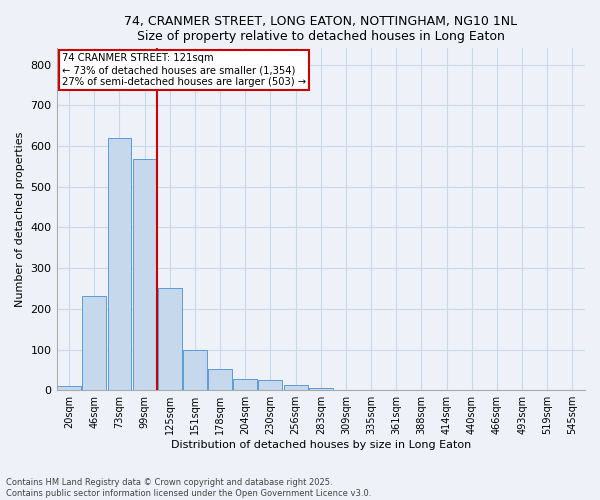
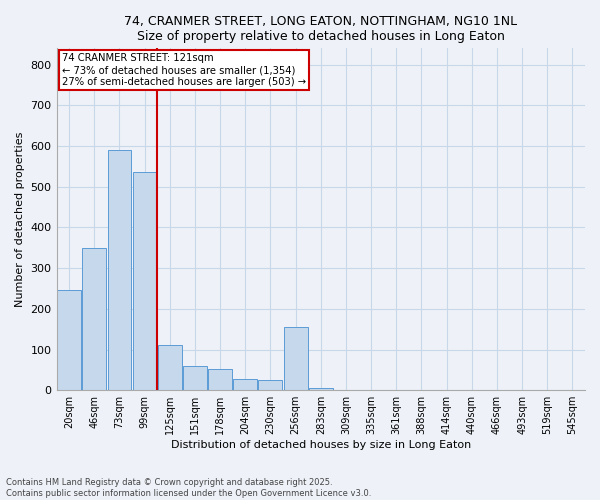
20sqm: 10 -> 245
46sqm: 232 -> 350
73sqm: 620 -> 590
99sqm: 568 -> 535
125sqm: 250 -> 110
151sqm: 99 -> 60
256sqm: 14 -> 155
